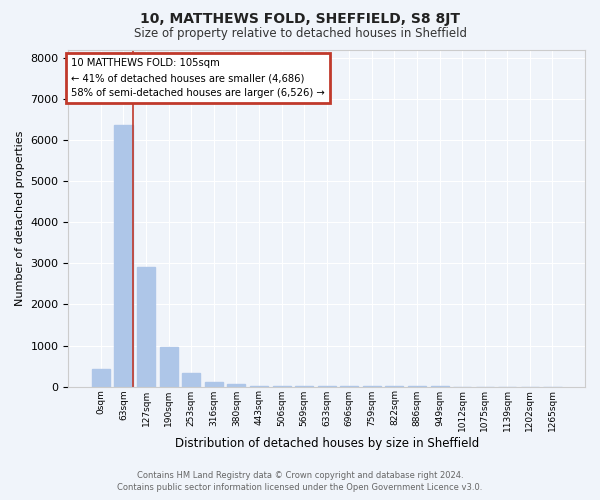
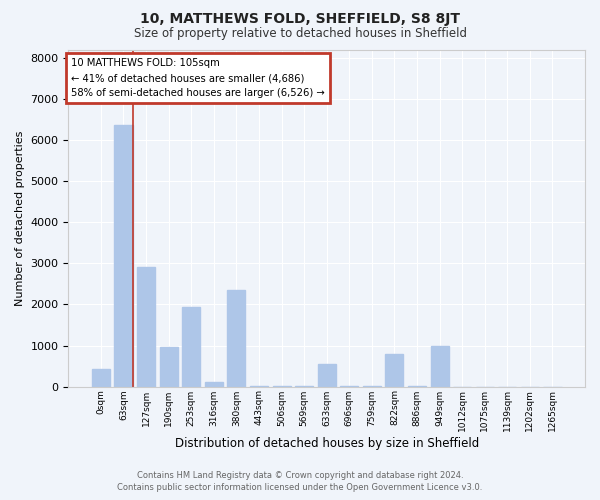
253sqm: 330 -> 1950
380sqm: 60 -> 2350
633sqm: 10 -> 550
822sqm: 0 -> 800
949sqm: 0 -> 1000
